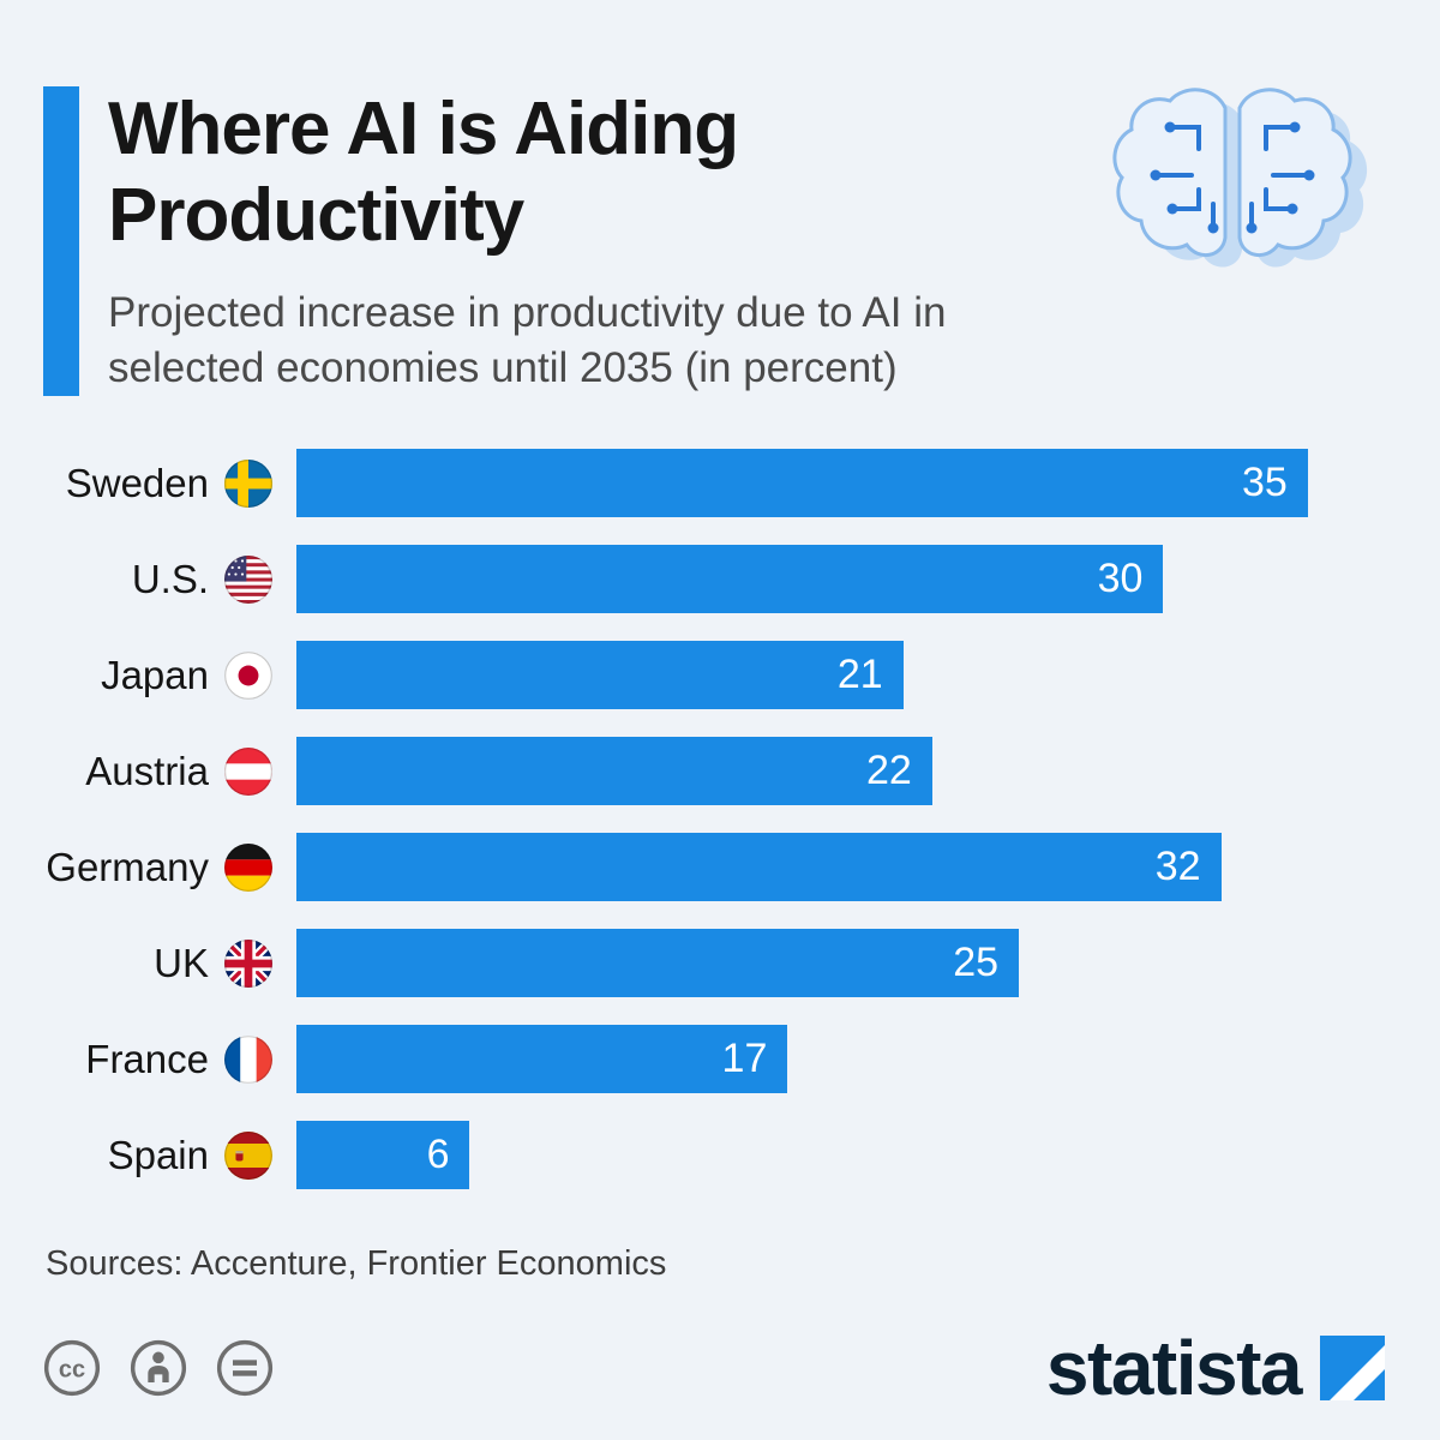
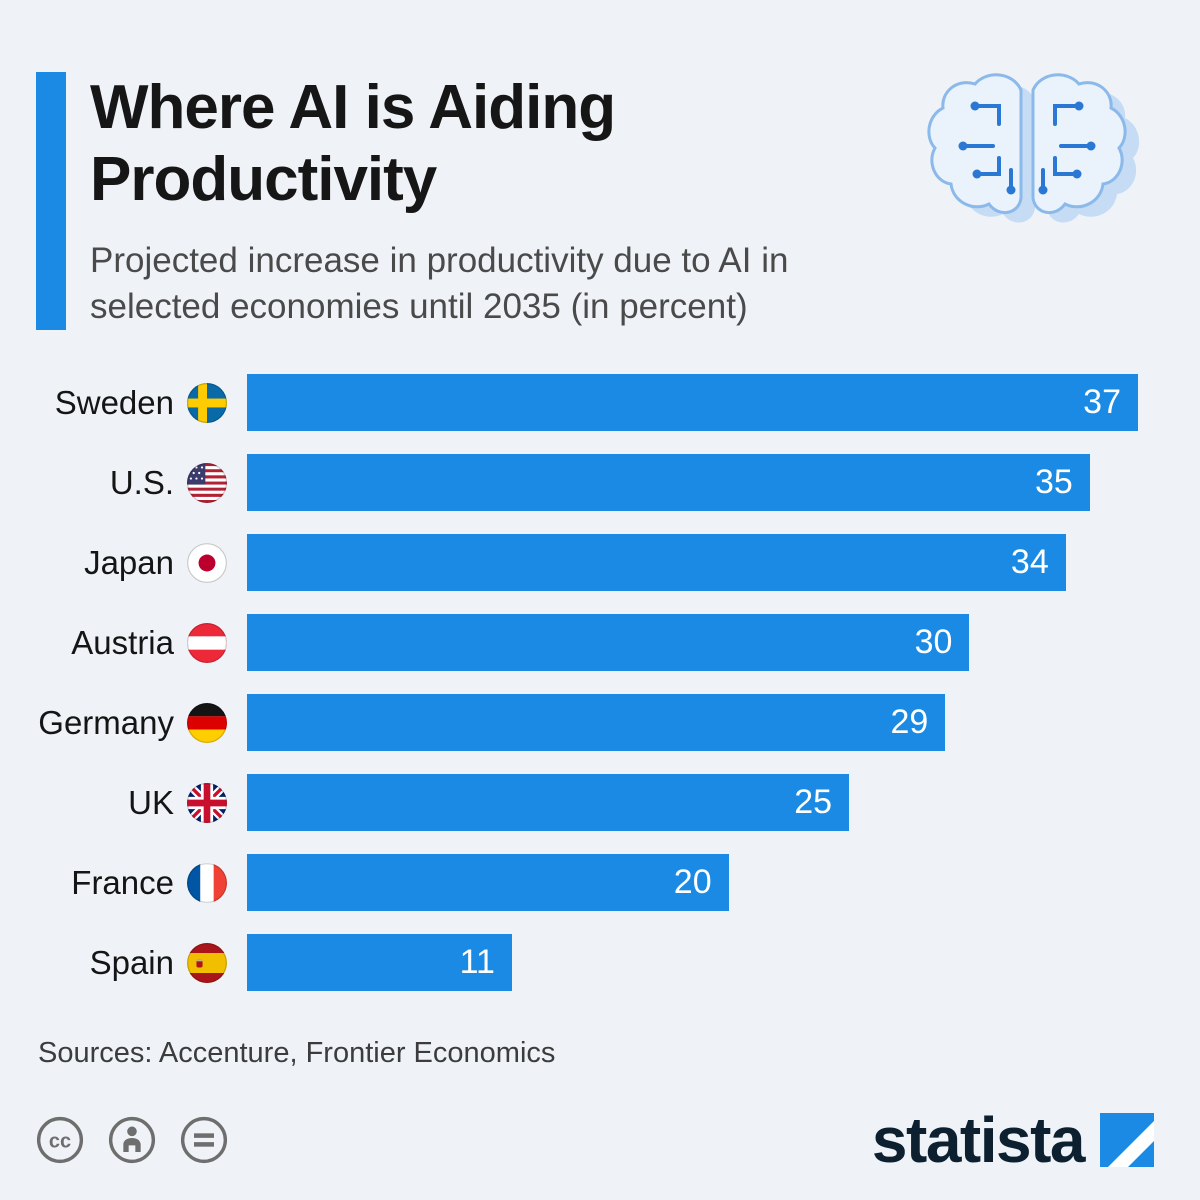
Sweden: 35 -> 37
U.S.: 30 -> 35
Japan: 21 -> 34
Austria: 22 -> 30
Germany: 32 -> 29
France: 17 -> 20
Spain: 6 -> 11
